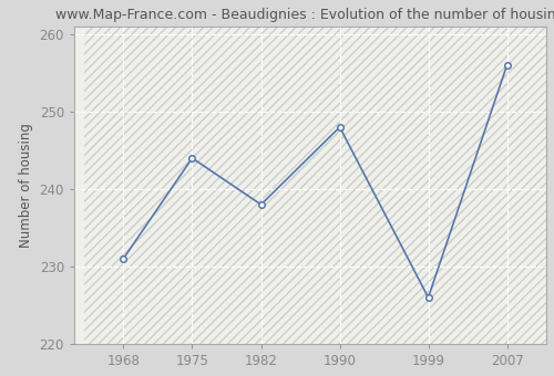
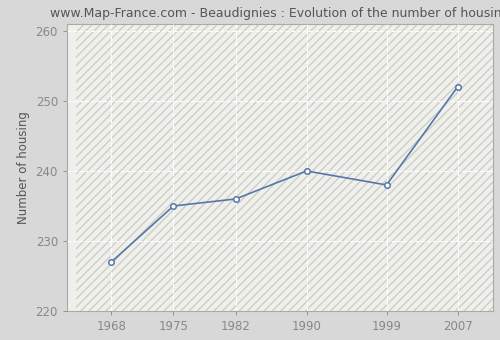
1968: 231 -> 227
1975: 244 -> 235
1982: 238 -> 236
1990: 248 -> 240
1999: 226 -> 238
2007: 256 -> 252
